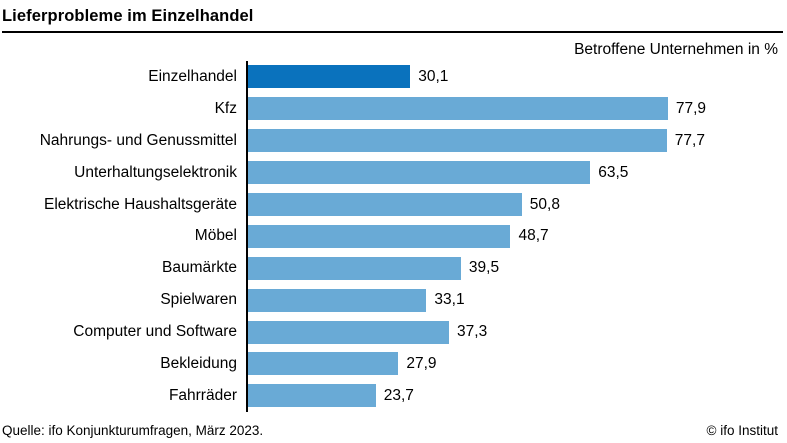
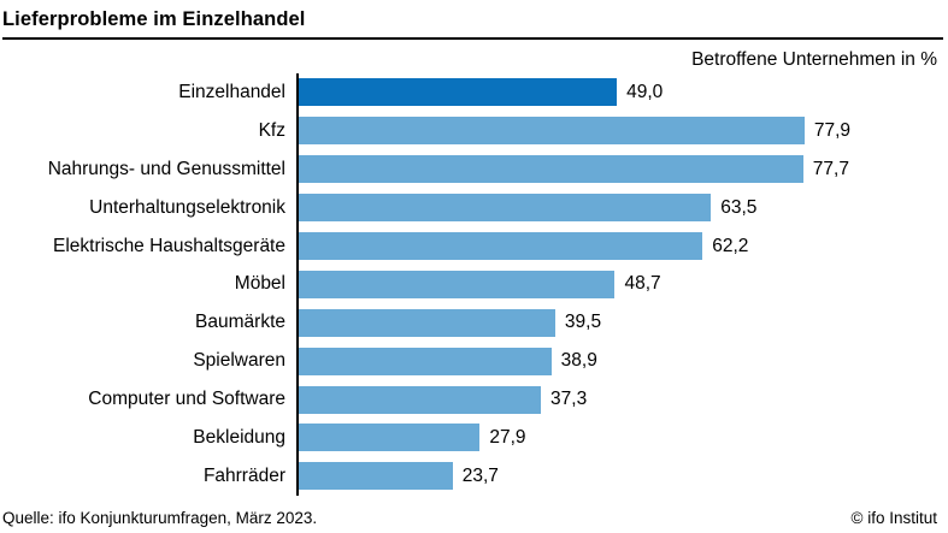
Einzelhandel: 30,1 -> 49,0
Elektrische Haushaltsgeräte: 50,8 -> 62,2
Spielwaren: 33,1 -> 38,9
